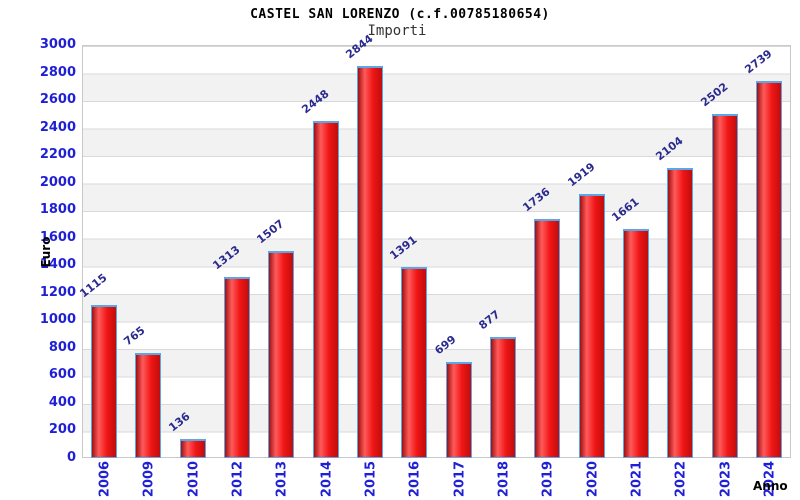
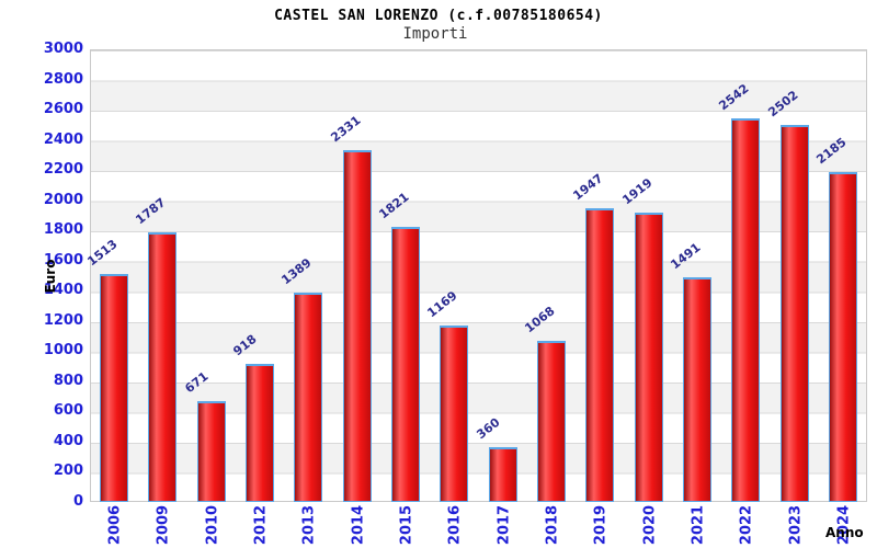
2006: 1115 -> 1513
2009: 765 -> 1787
2010: 136 -> 671
2012: 1313 -> 918
2013: 1507 -> 1389
2014: 2448 -> 2331
2015: 2844 -> 1821
2016: 1391 -> 1169
2017: 699 -> 360
2018: 877 -> 1068
2019: 1736 -> 1947
2021: 1661 -> 1491
2022: 2104 -> 2542
2024: 2739 -> 2185
